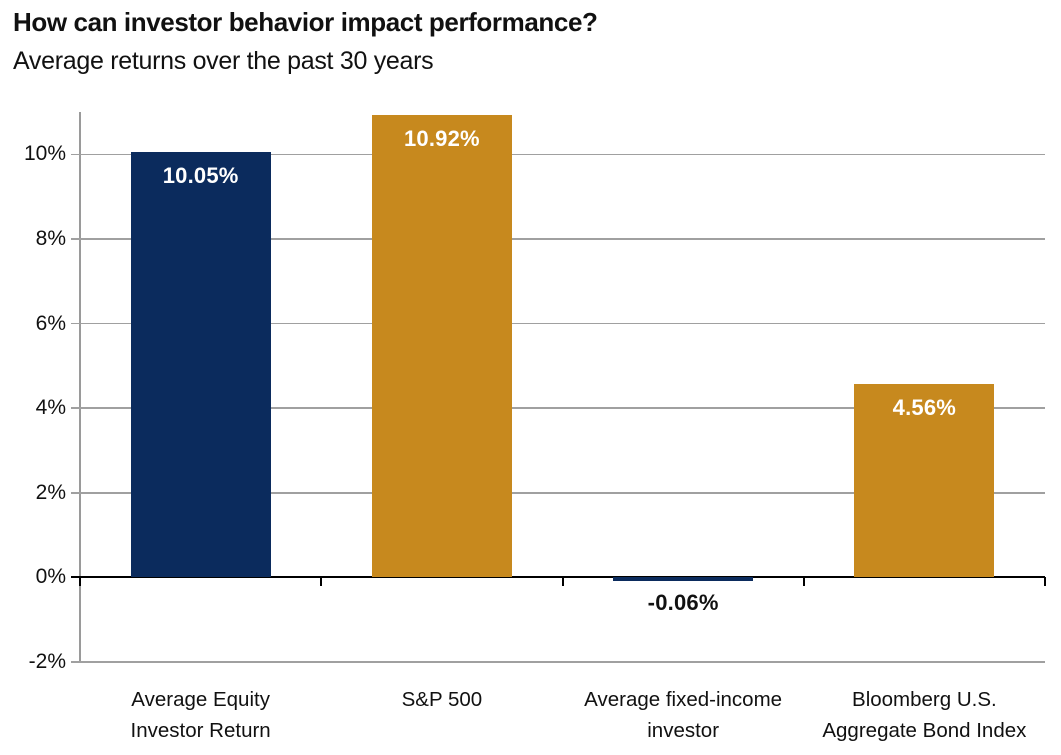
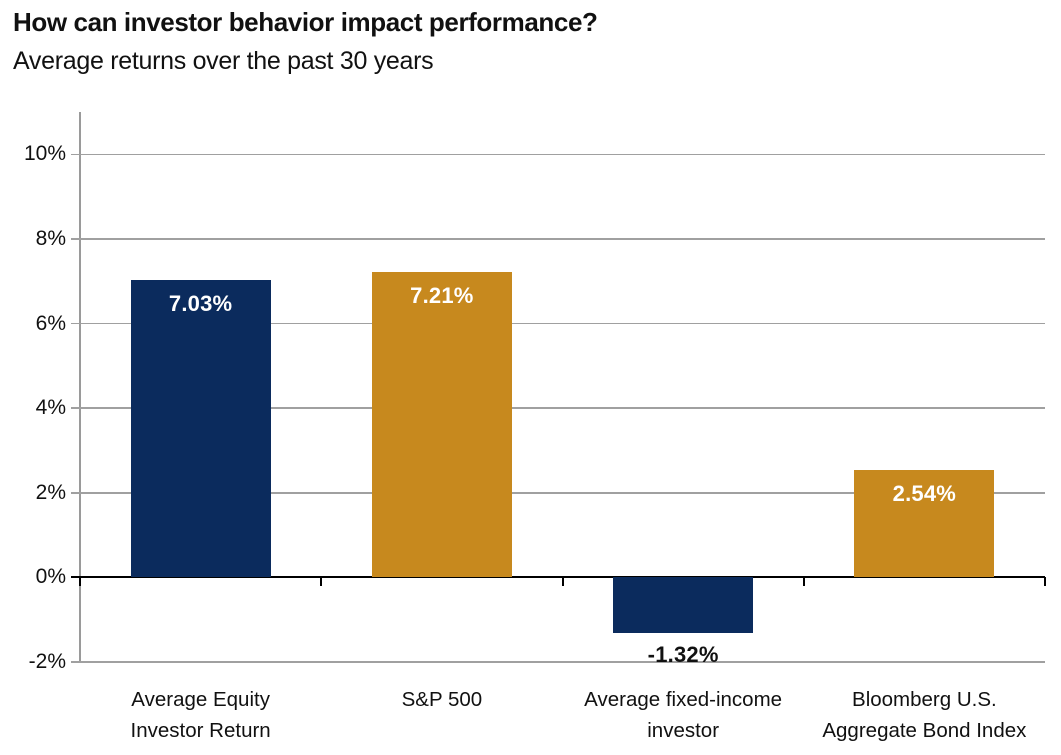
Average Equity Investor Return: 10.05% -> 7.03%
S&P 500: 10.92% -> 7.21%
Average fixed-income investor: -0.06% -> -1.32%
Bloomberg U.S. Aggregate Bond Index: 4.56% -> 2.54%
